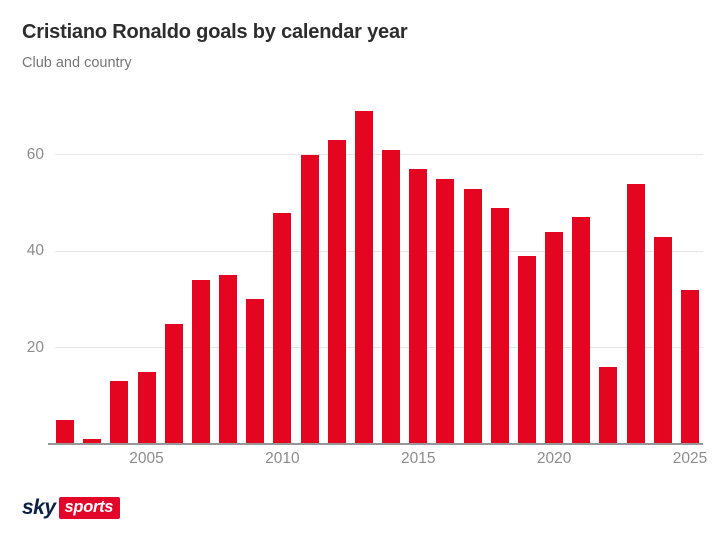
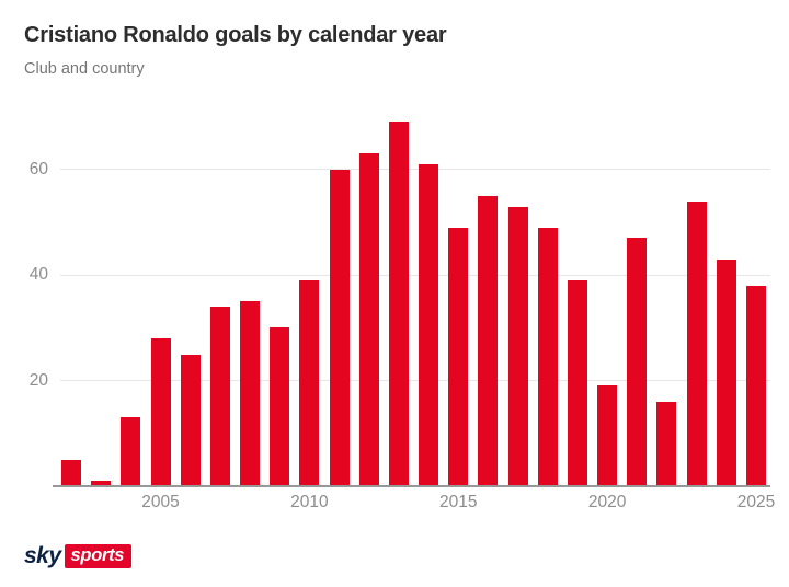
2005: 15 -> 28
2010: 48 -> 39
2015: 57 -> 49
2020: 44 -> 19
2025: 32 -> 38
